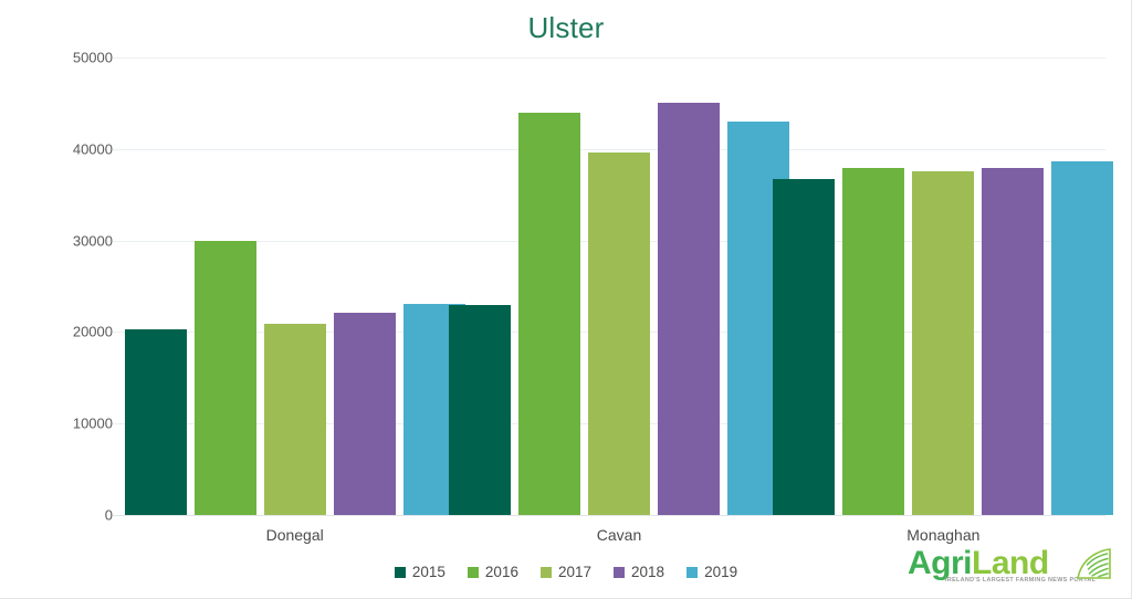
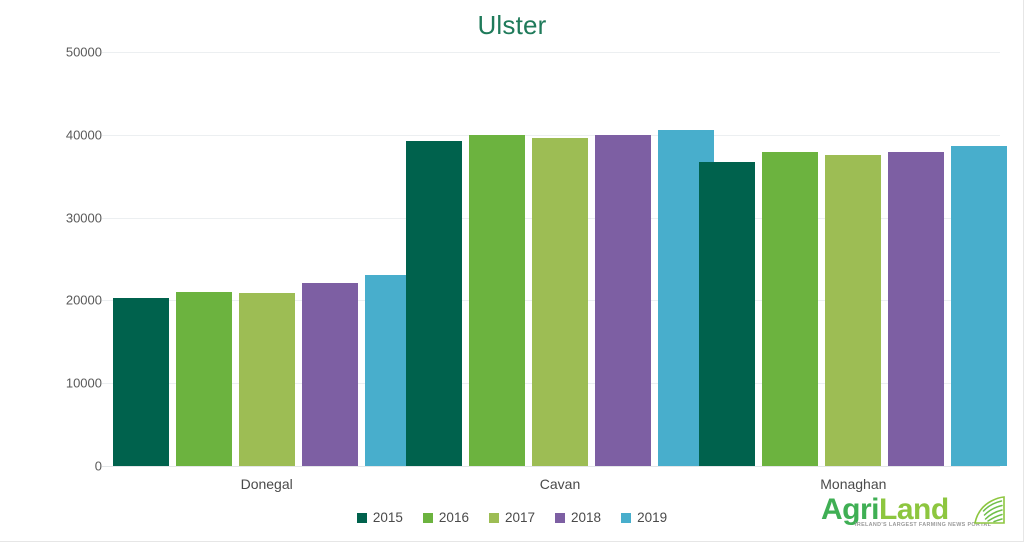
2016/Donegal: 30000 -> 21000
2015/Cavan: 23000 -> 39000
2016/Cavan: 44000 -> 40000
2018/Cavan: 45000 -> 40000
2019/Cavan: 43000 -> 41000
